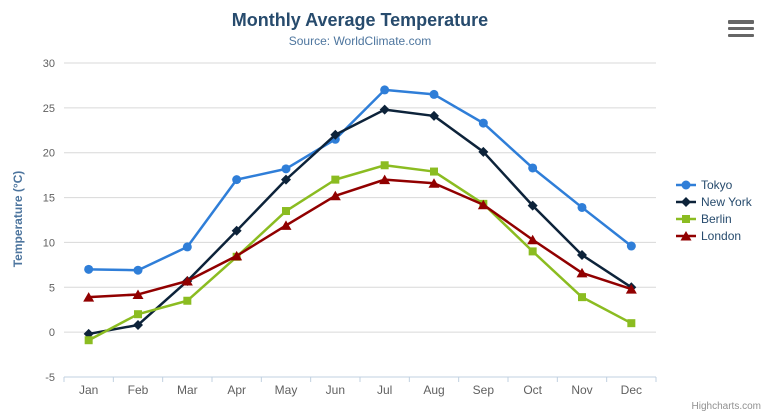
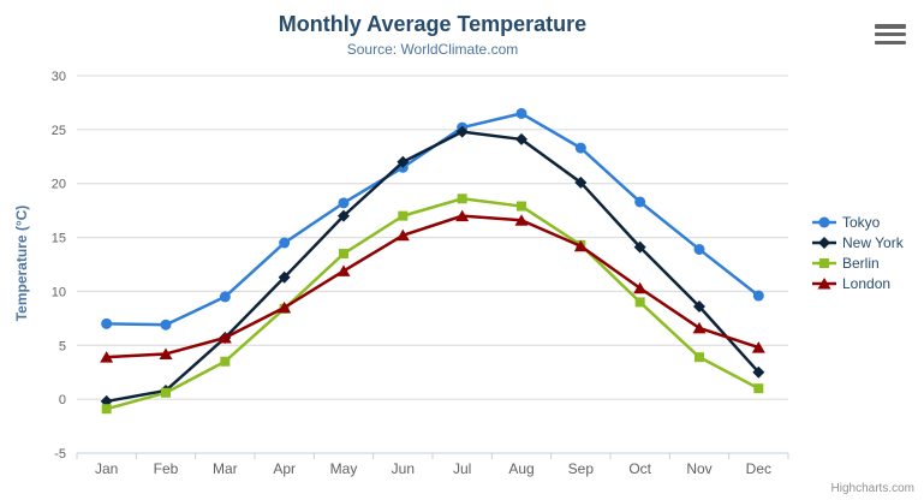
Berlin/Feb: 2 -> 1
Tokyo/Apr: 17 -> 14
Tokyo/Jul: 27 -> 25
New York/Dec: 5 -> 2
